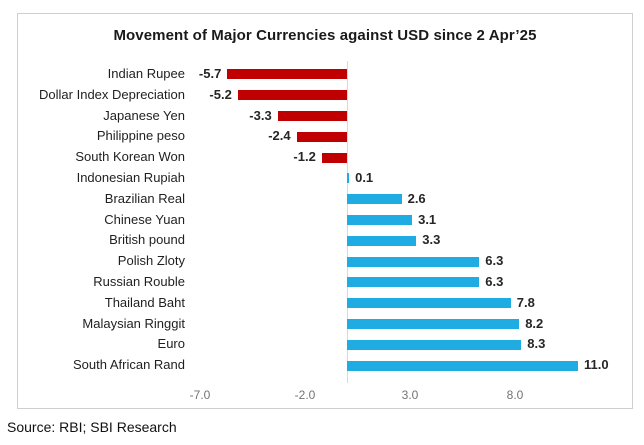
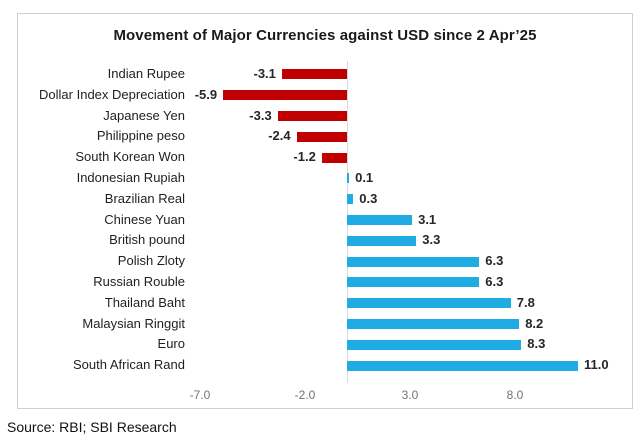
Indian Rupee: -5.7 -> -3.1
Dollar Index Depreciation: -5.2 -> -5.9
Brazilian Real: 2.6 -> 0.3
